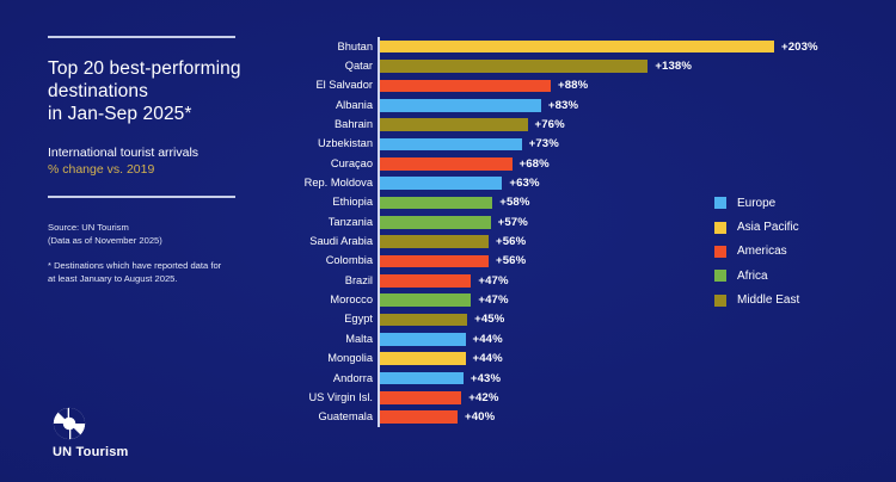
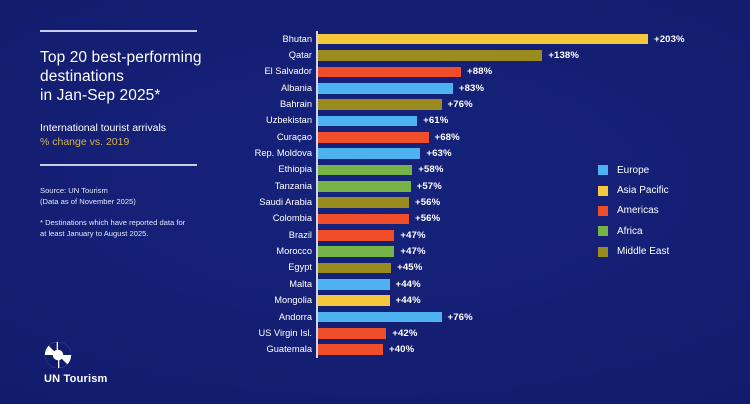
Uzbekistan: +73% -> +61%
Andorra: +43% -> +76%
